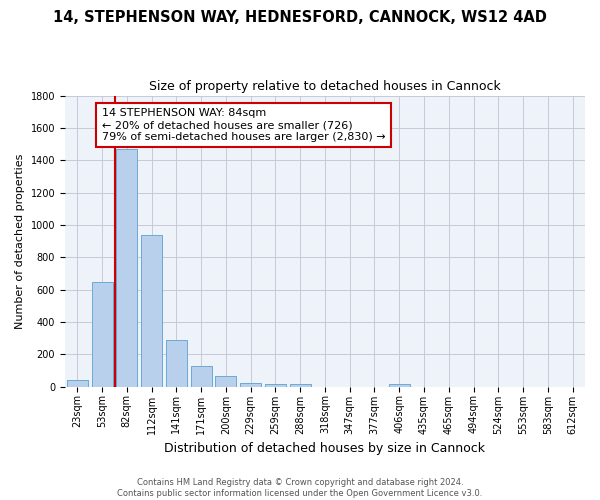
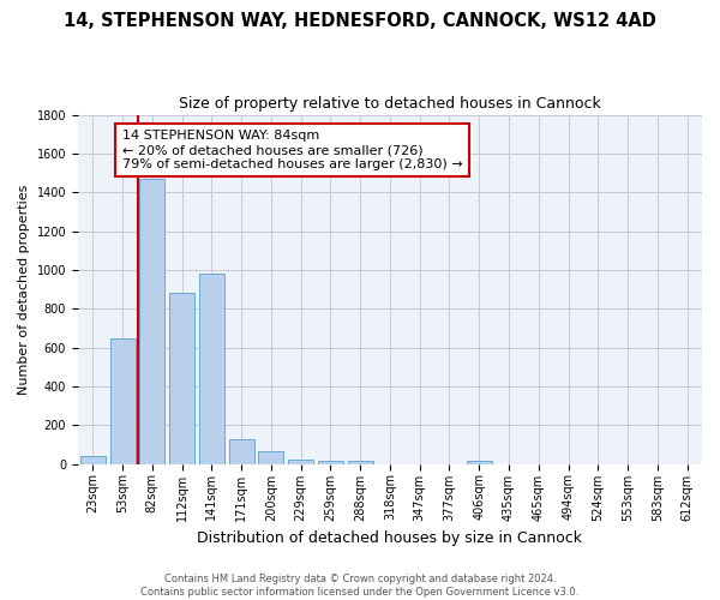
112sqm: 940 -> 880
141sqm: 290 -> 980
